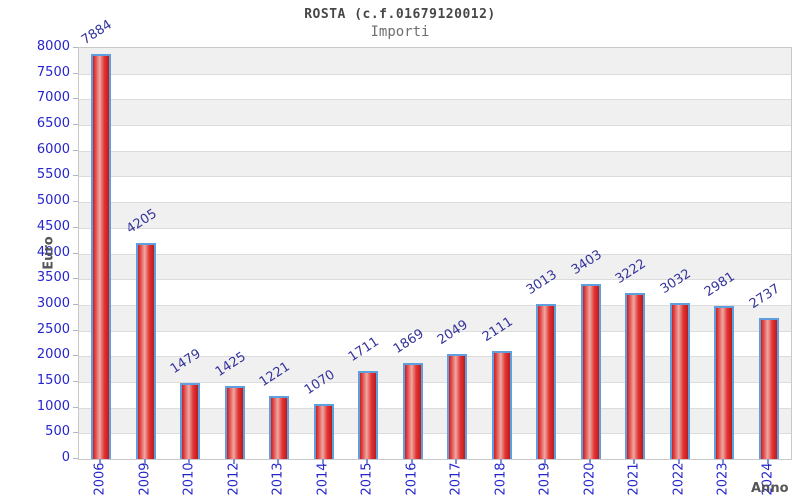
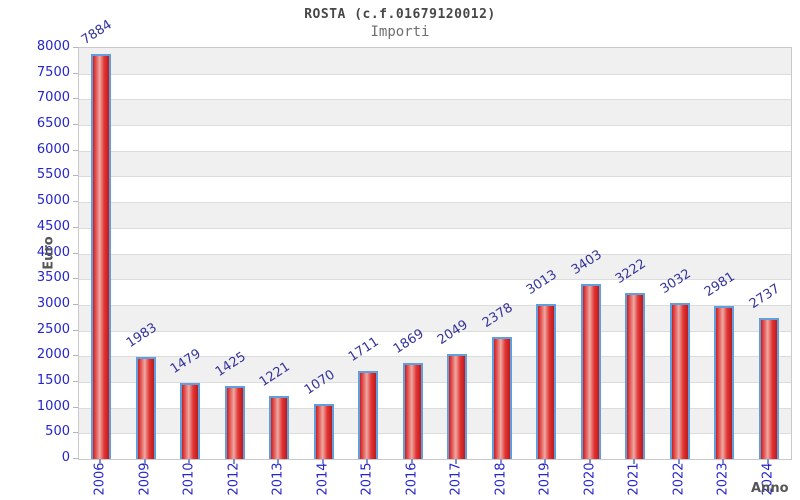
2009: 4205 -> 1983
2018: 2111 -> 2378
